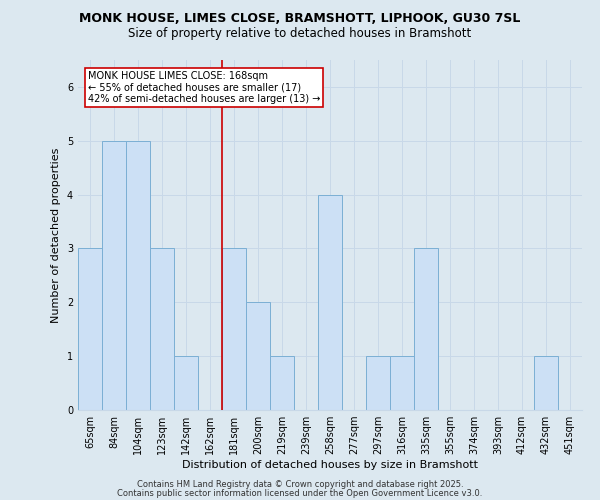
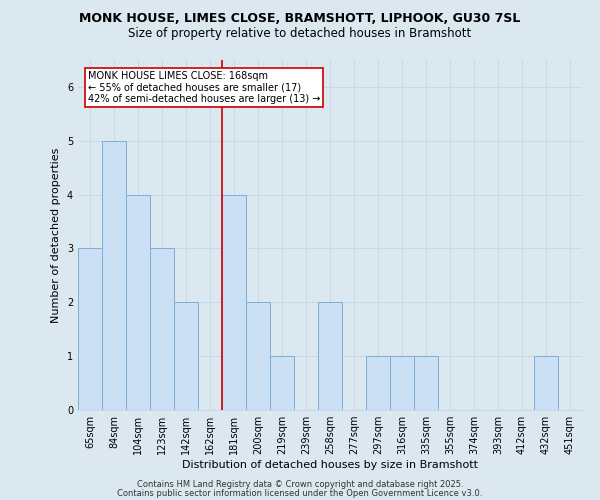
104sqm: 5 -> 4
142sqm: 1 -> 2
181sqm: 3 -> 4
258sqm: 4 -> 2
335sqm: 3 -> 1
